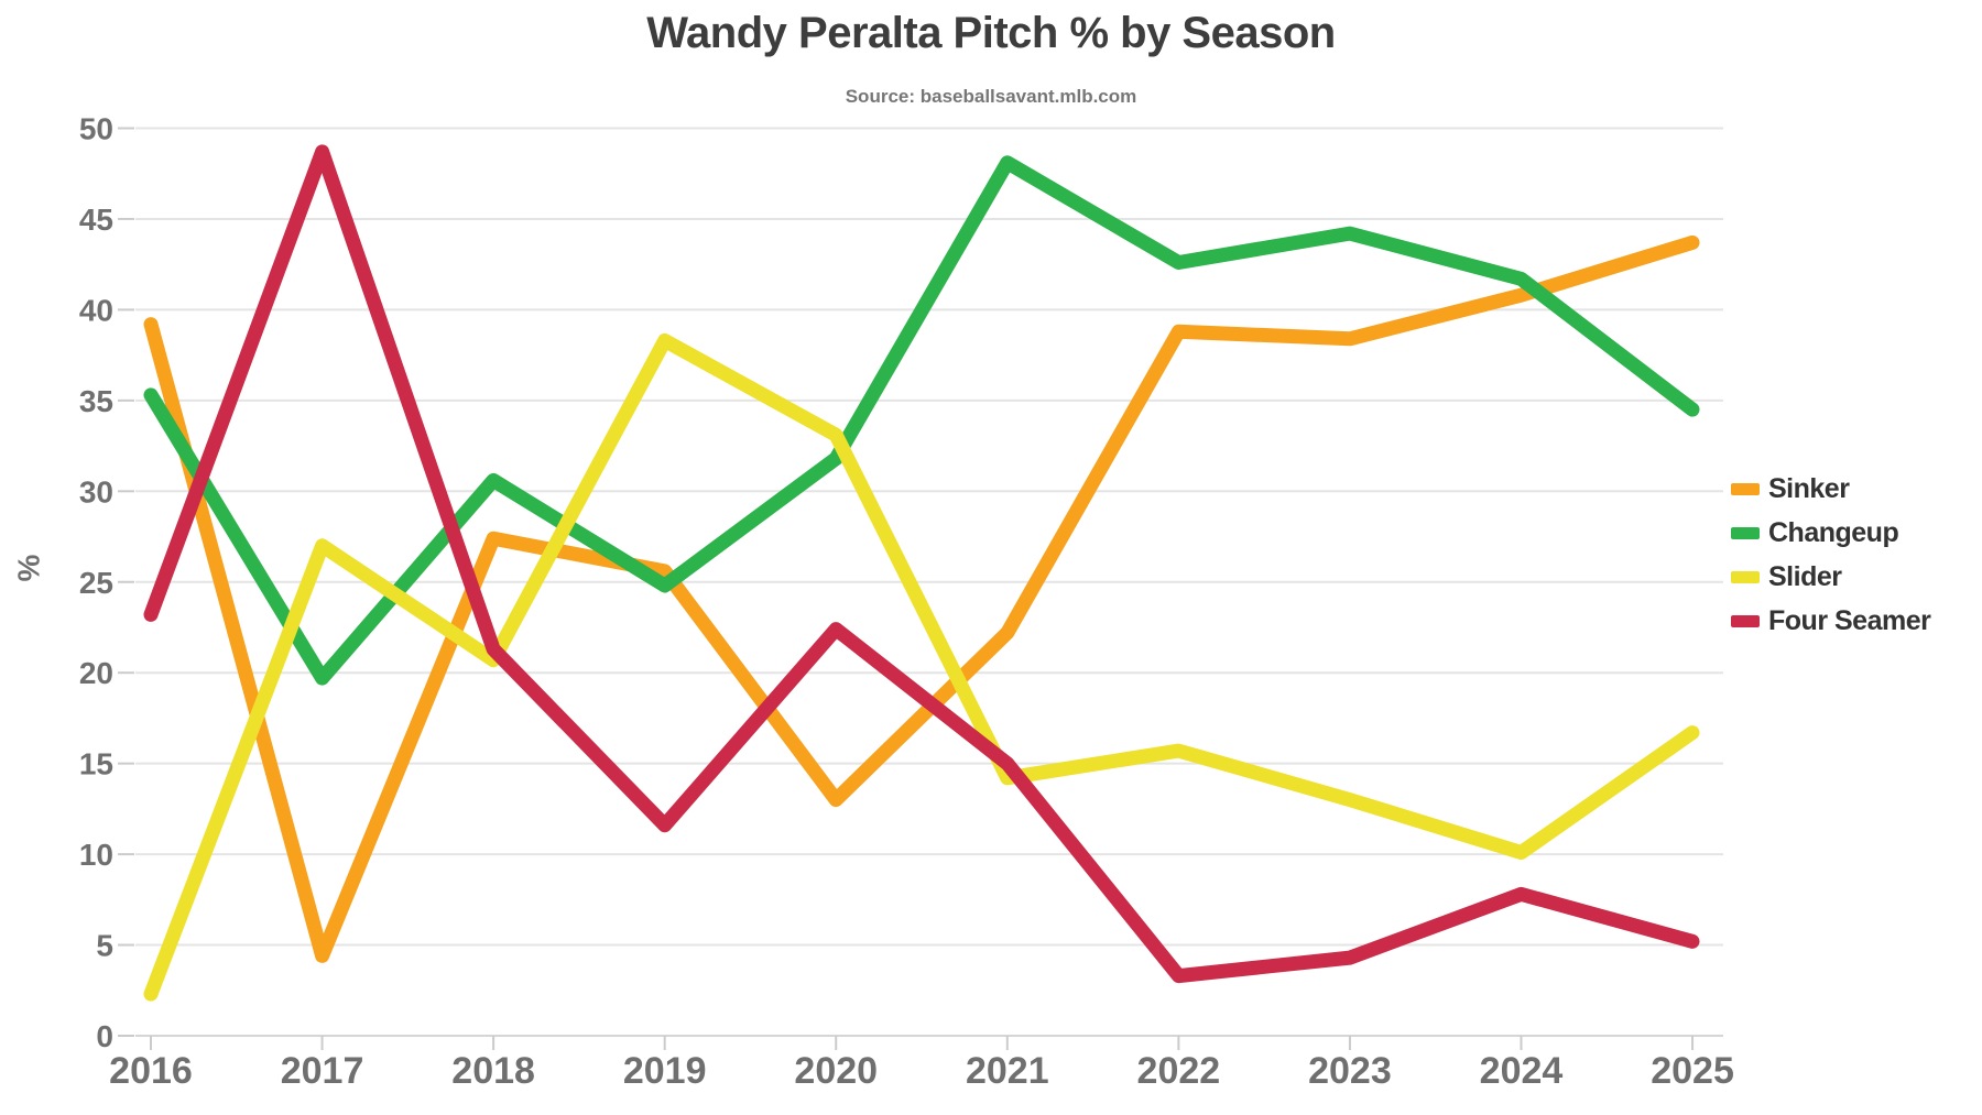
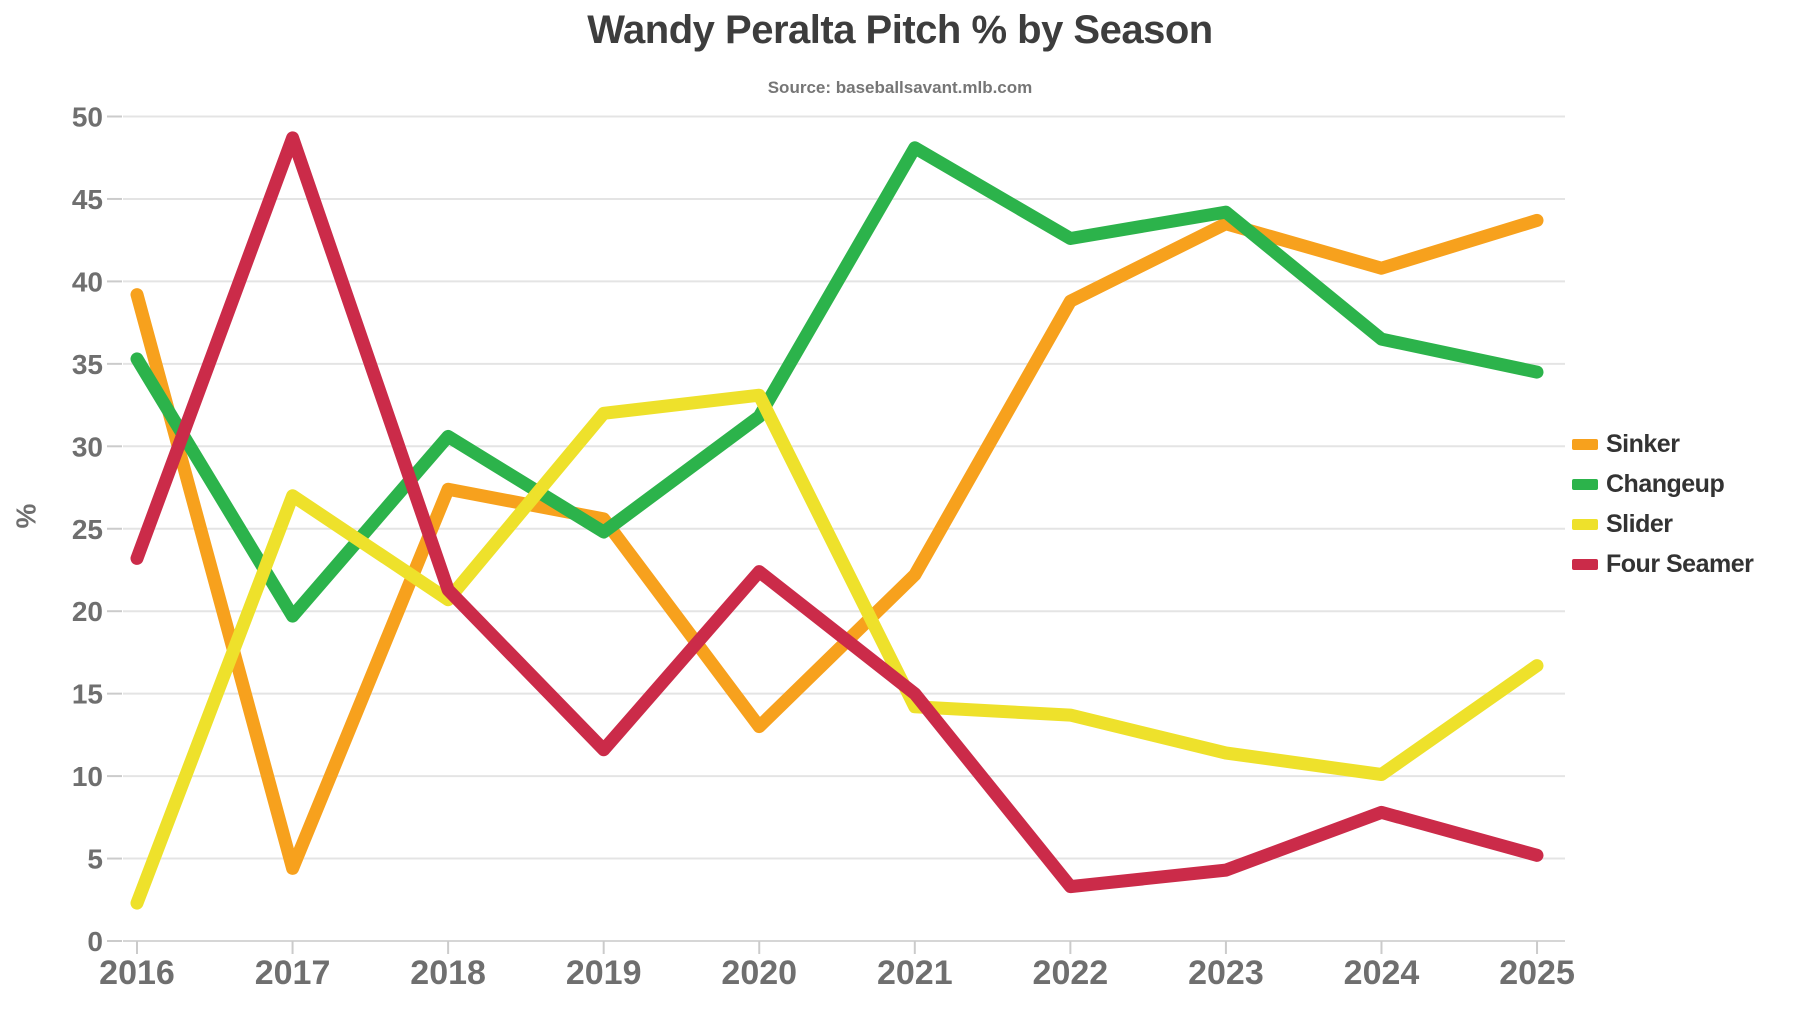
Slider/2019: 38.3 -> 32.0
Slider/2022: 15.7 -> 13.7
Sinker/2023: 38.4 -> 43.5
Slider/2023: 13.0 -> 11.4
Changeup/2024: 41.7 -> 36.5
